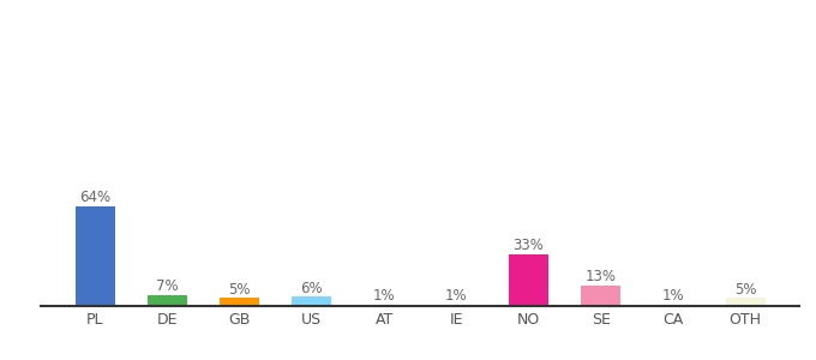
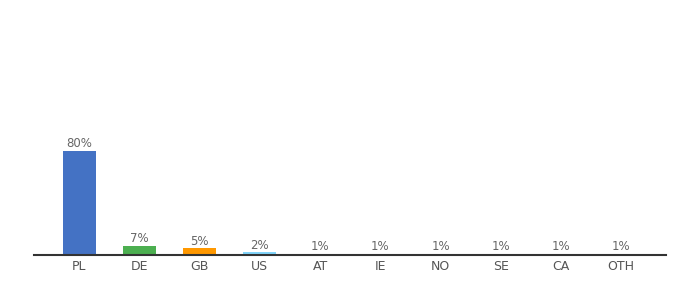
PL: 64% -> 80%
US: 6% -> 2%
NO: 33% -> 1%
SE: 13% -> 1%
OTH: 5% -> 1%
